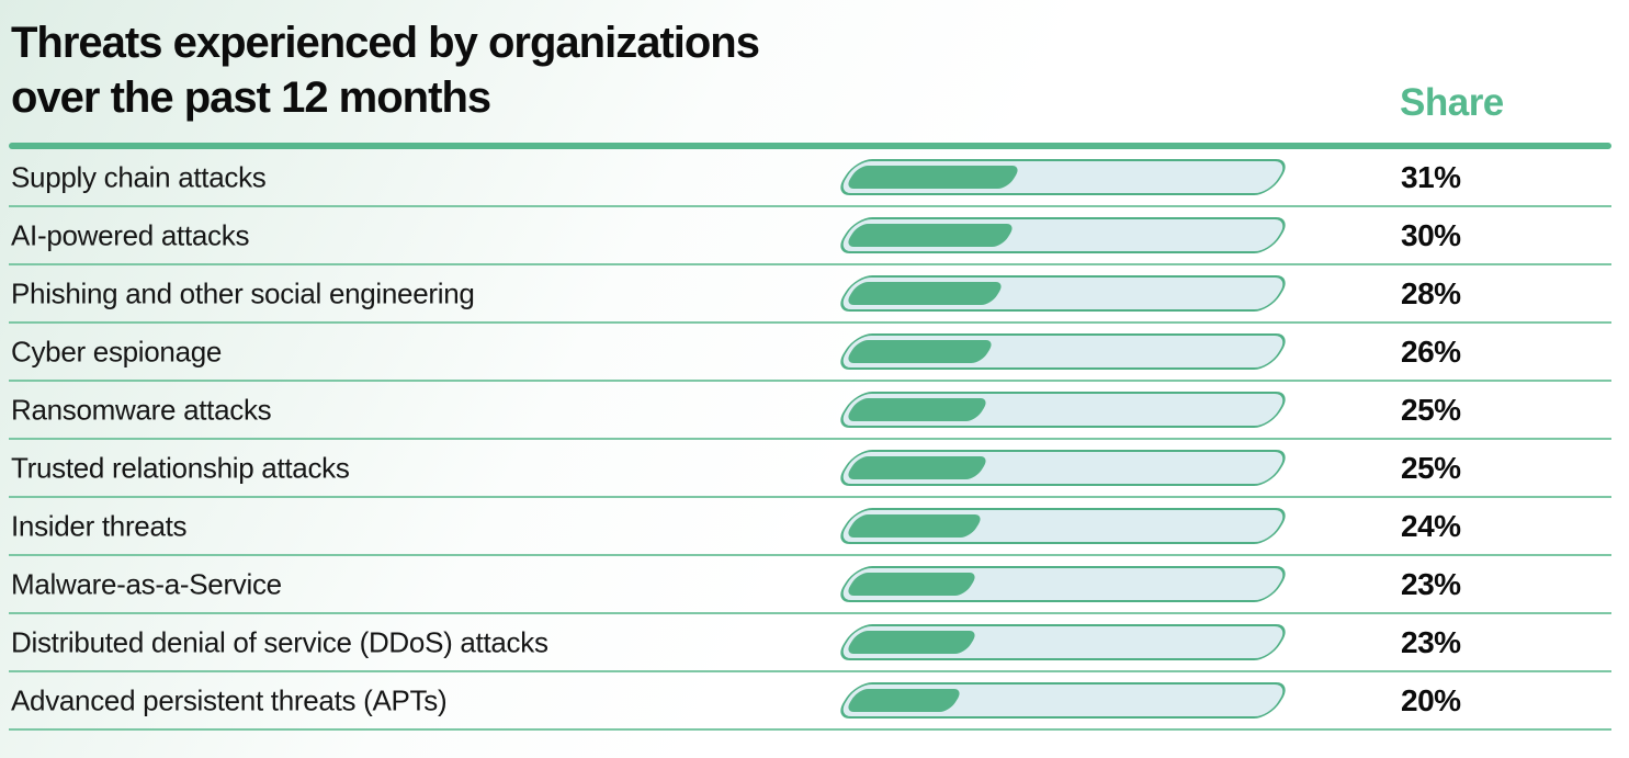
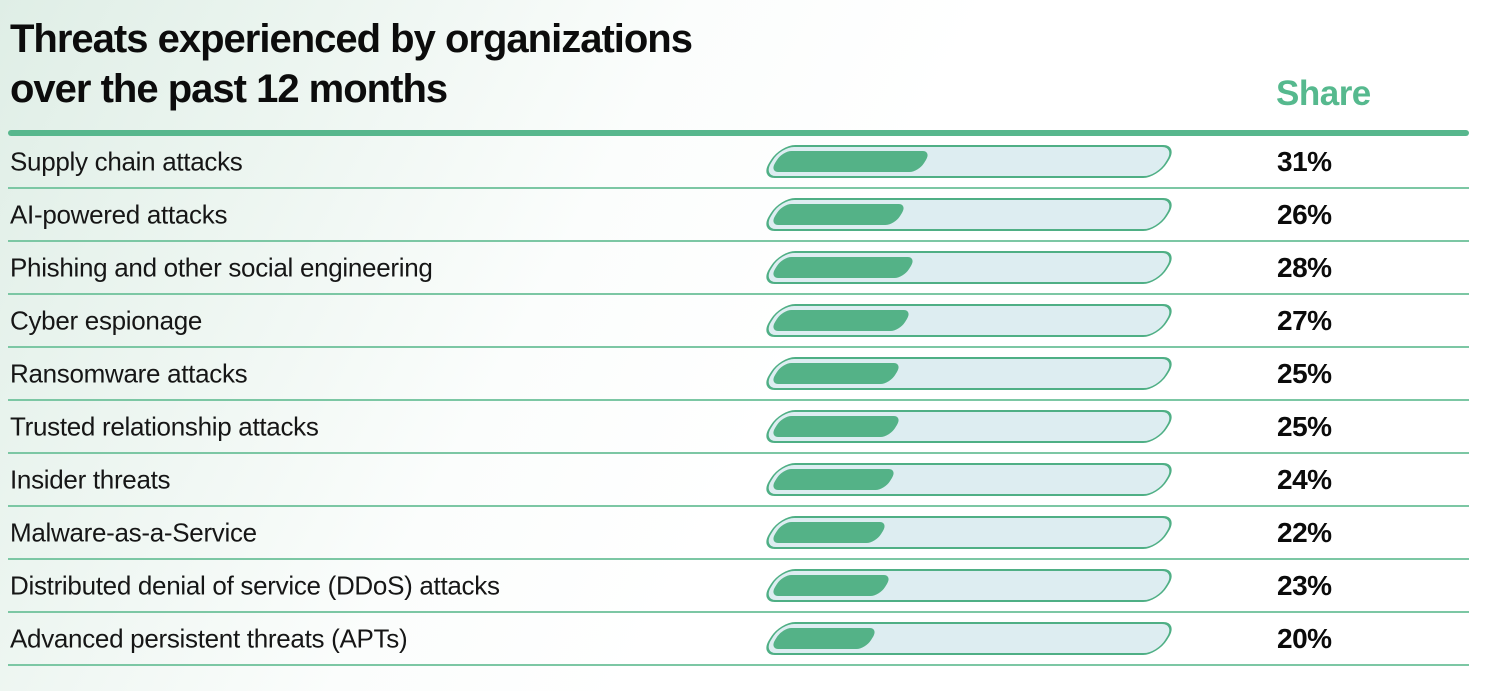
AI-powered attacks: 30% -> 26%
Cyber espionage: 26% -> 27%
Malware-as-a-Service: 23% -> 22%
